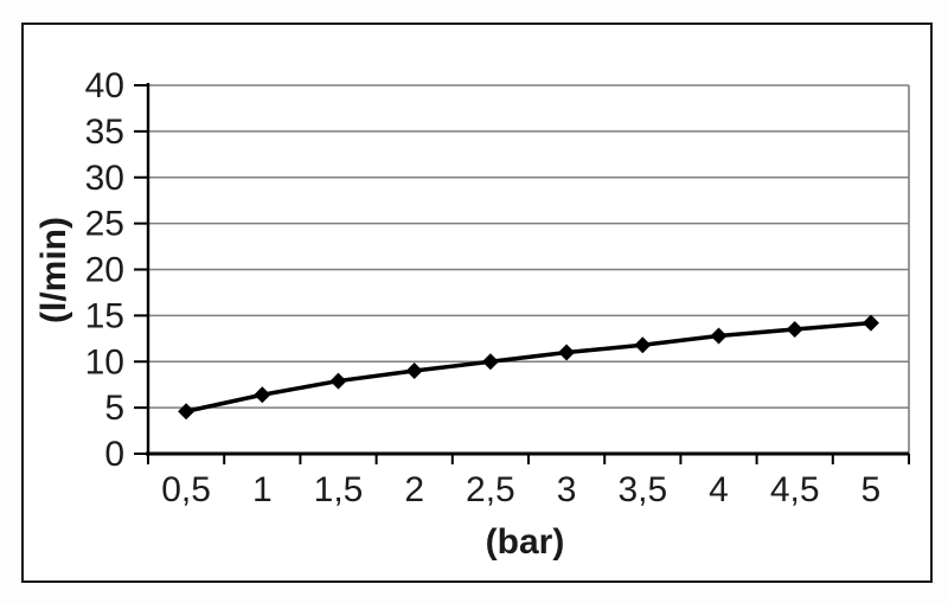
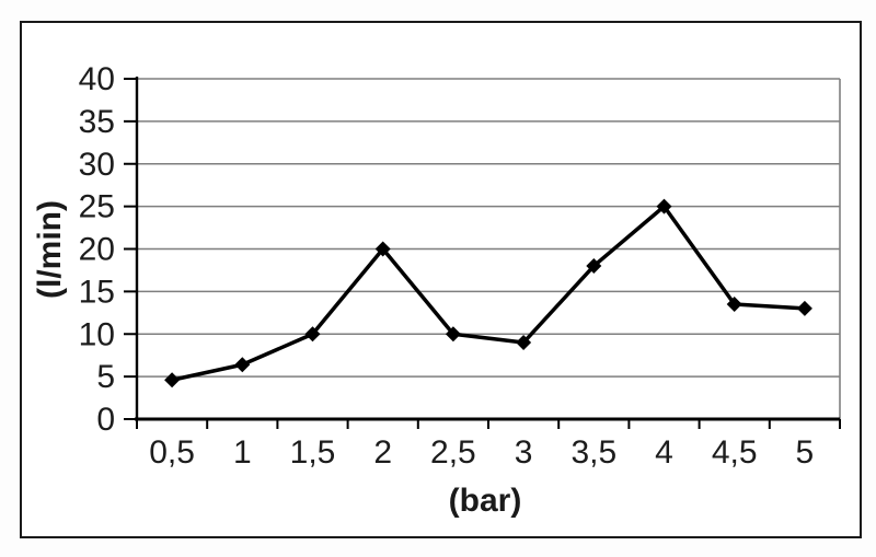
1,5: 8 -> 10
2: 9 -> 20
3: 11 -> 9
3,5: 12 -> 18
4: 13 -> 25
5: 14 -> 13
